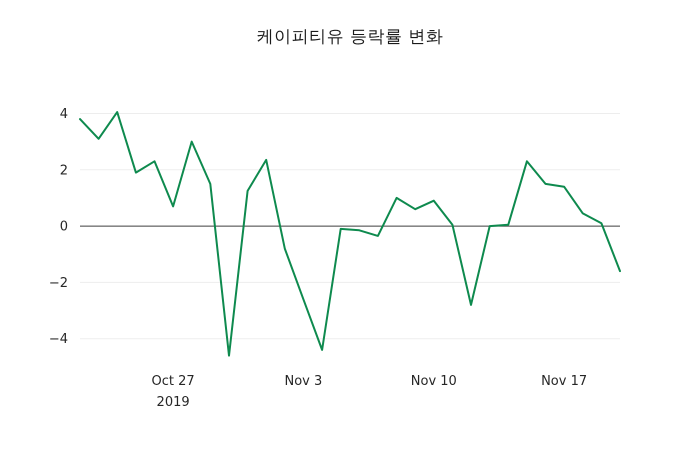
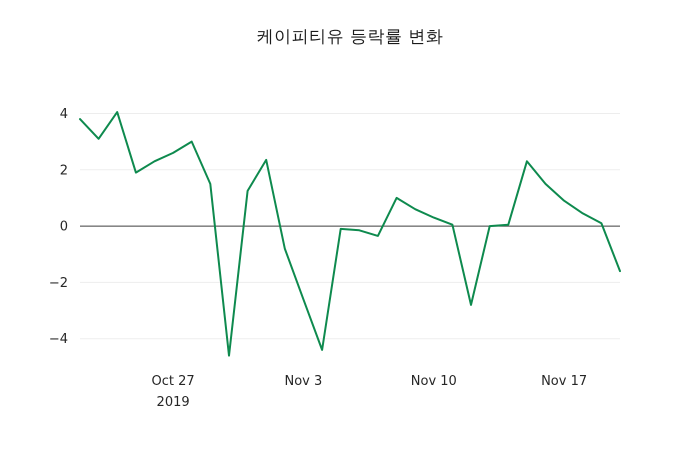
Oct 27: 0.7 -> 2.6
Nov 10: 0.9 -> 0.3
Nov 17: 1.4 -> 0.9
